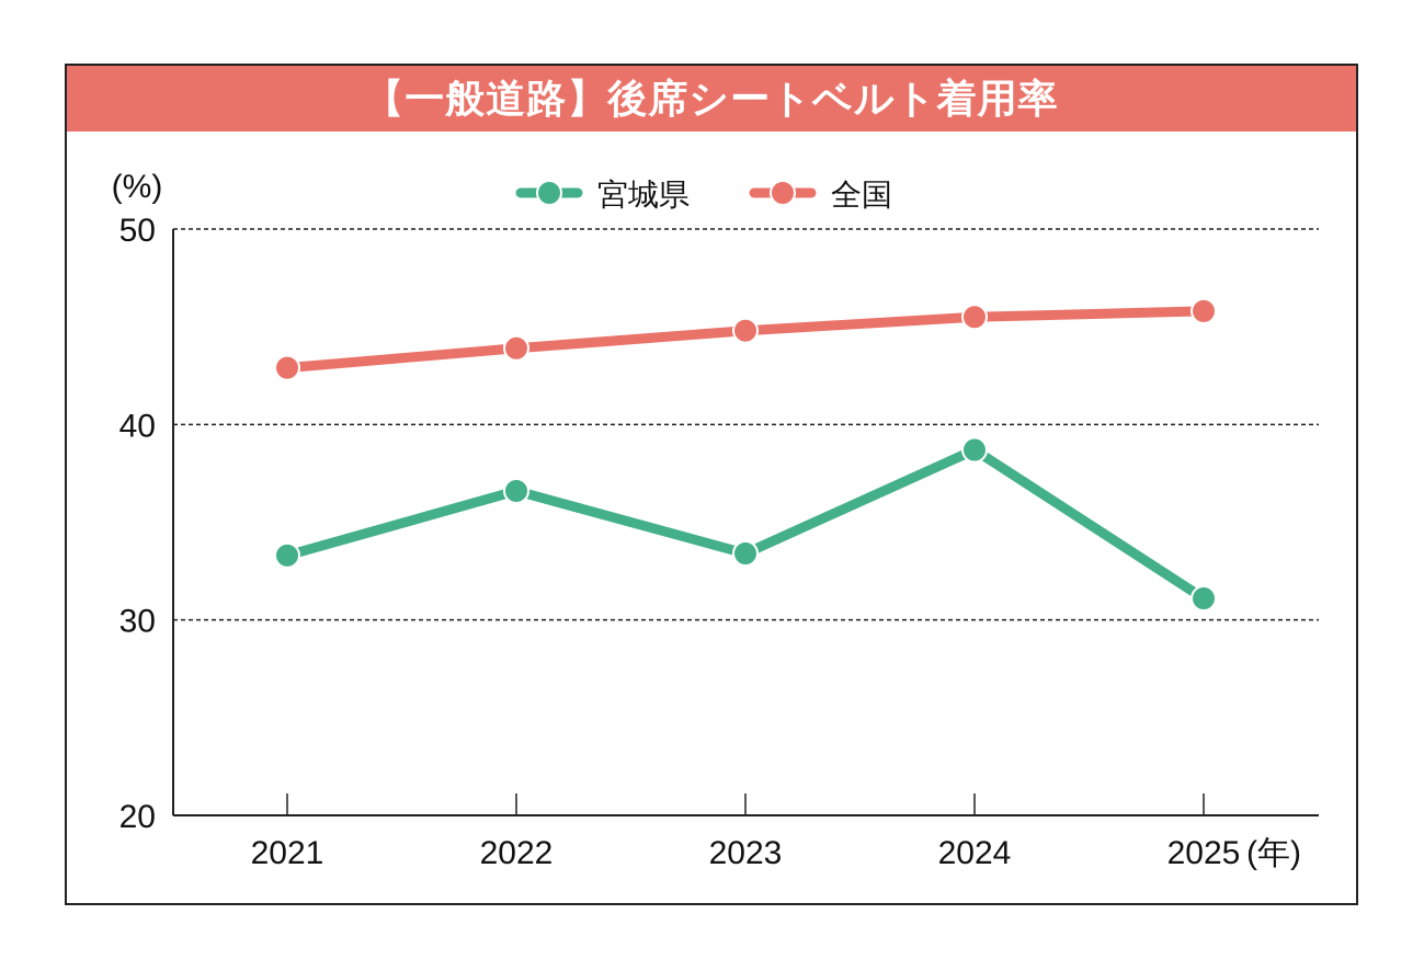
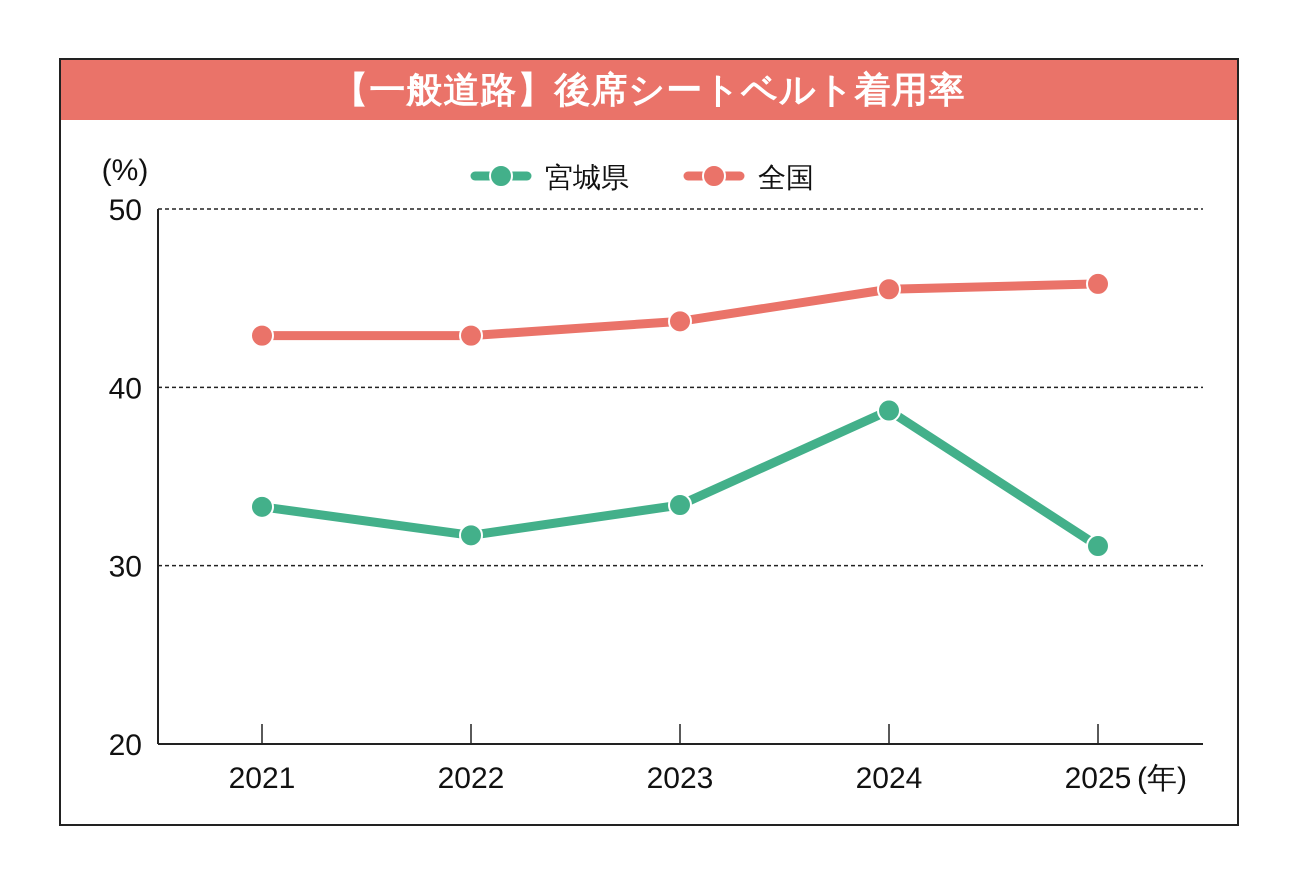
宮城県/2022: 36.6 -> 31.7
全国/2022: 43.9 -> 42.9
全国/2023: 44.8 -> 43.7
